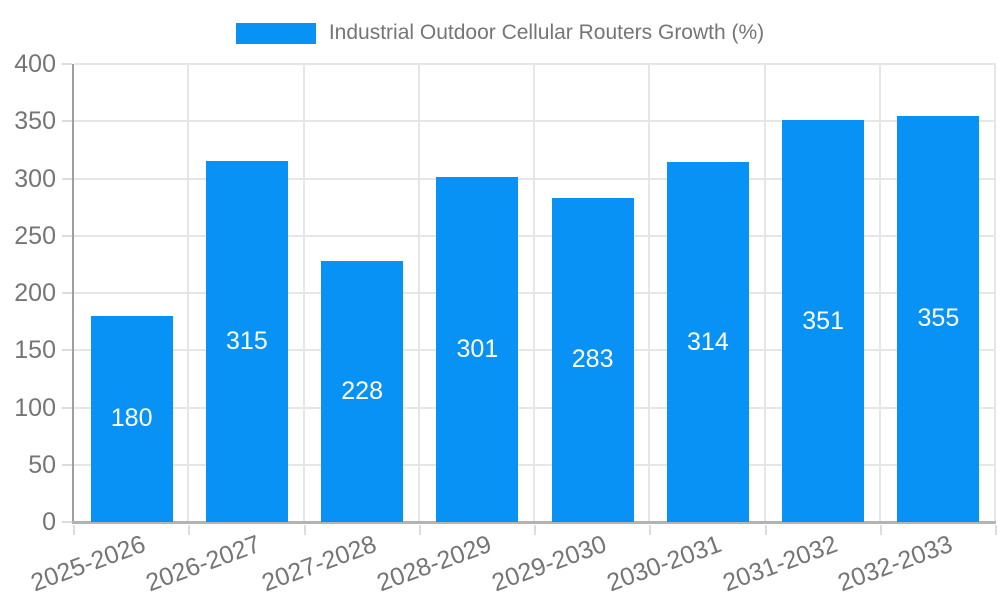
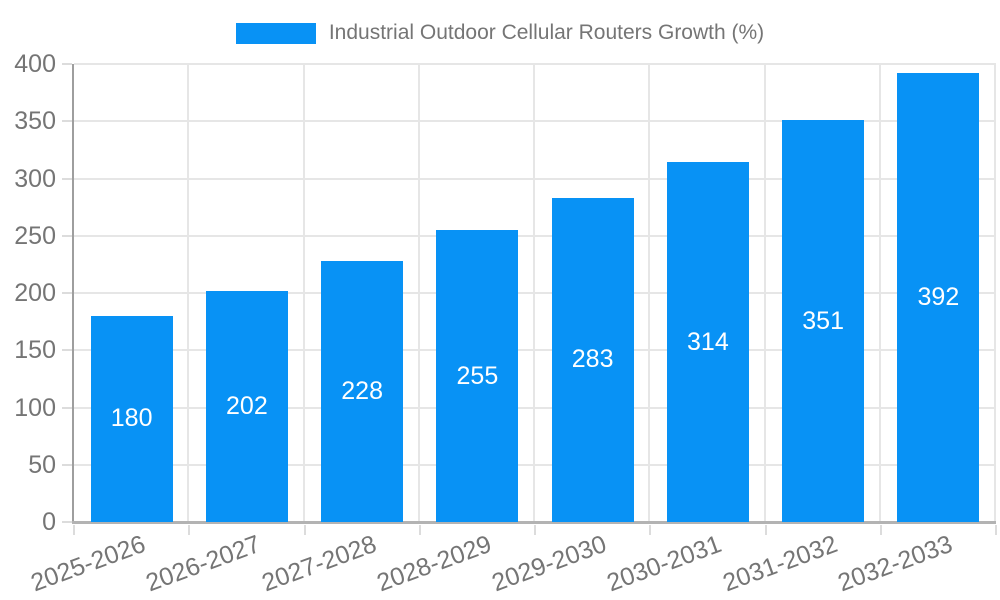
2026-2027: 315 -> 202
2028-2029: 301 -> 255
2032-2033: 355 -> 392
